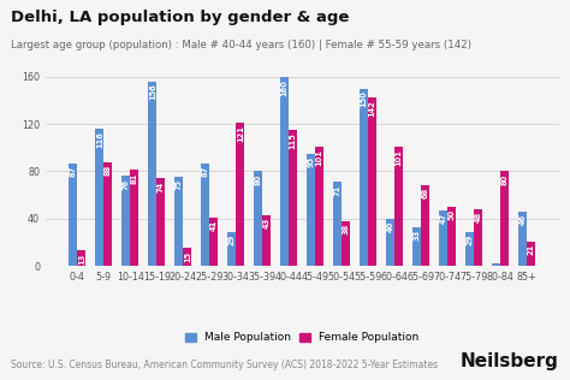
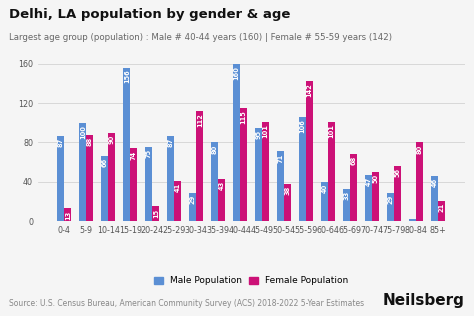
Male Population/5-9: 116 -> 100
Male Population/10-14: 76 -> 66
Female Population/10-14: 81 -> 90
Female Population/30-34: 121 -> 112
Male Population/55-59: 150 -> 106
Female Population/75-79: 48 -> 56
